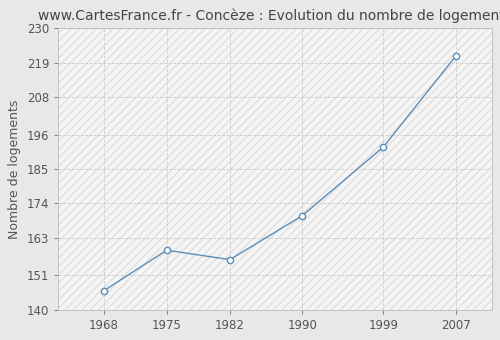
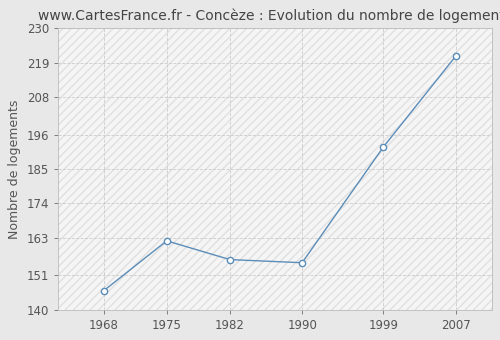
1975: 159 -> 162
1990: 170 -> 155
